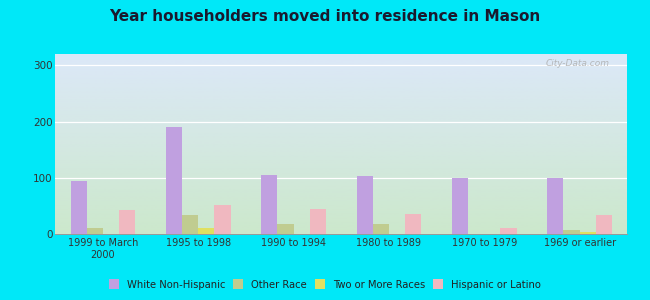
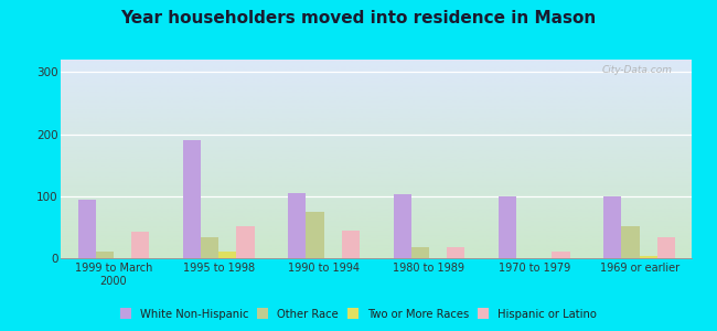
Other Race/1990 to 1994: 17 -> 74
Hispanic or Latino/1980 to 1989: 36 -> 18
Other Race/1969 or earlier: 7 -> 52
